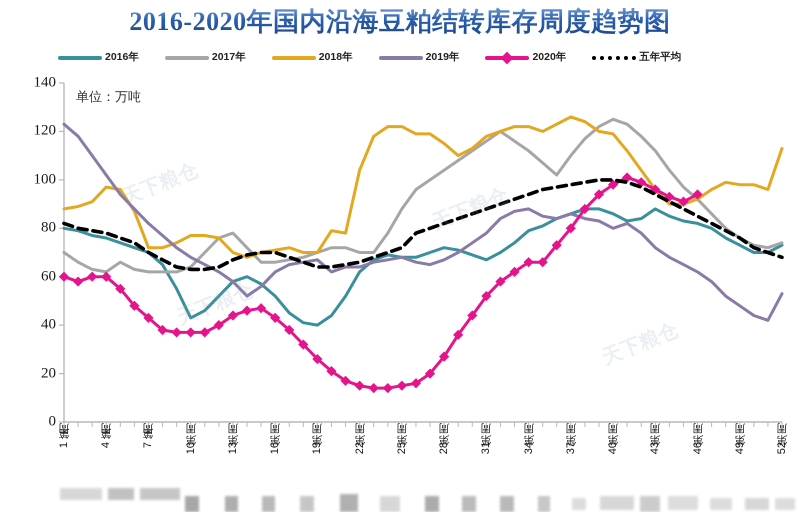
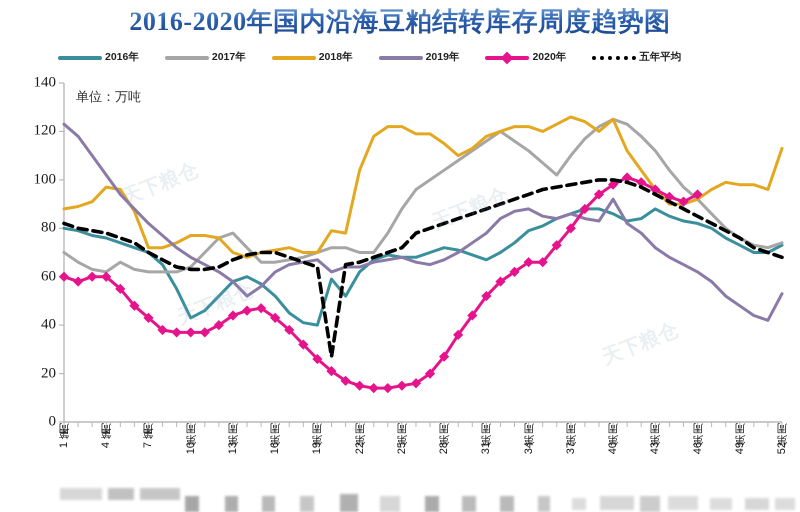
2016年/20: 44 -> 59
五年平均/20: 64 -> 27
2018年/40: 119 -> 125
2019年/40: 80 -> 92
